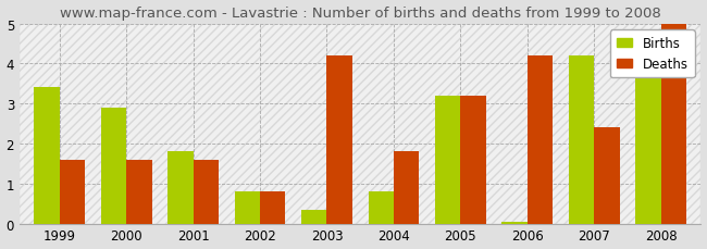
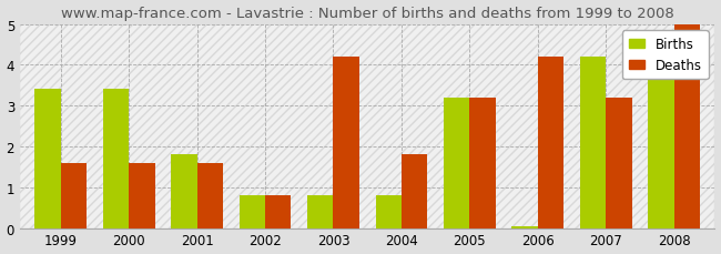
Births/2000: 2.90 -> 3.40
Births/2003: 0.35 -> 0.80
Deaths/2007: 2.4 -> 3.2
